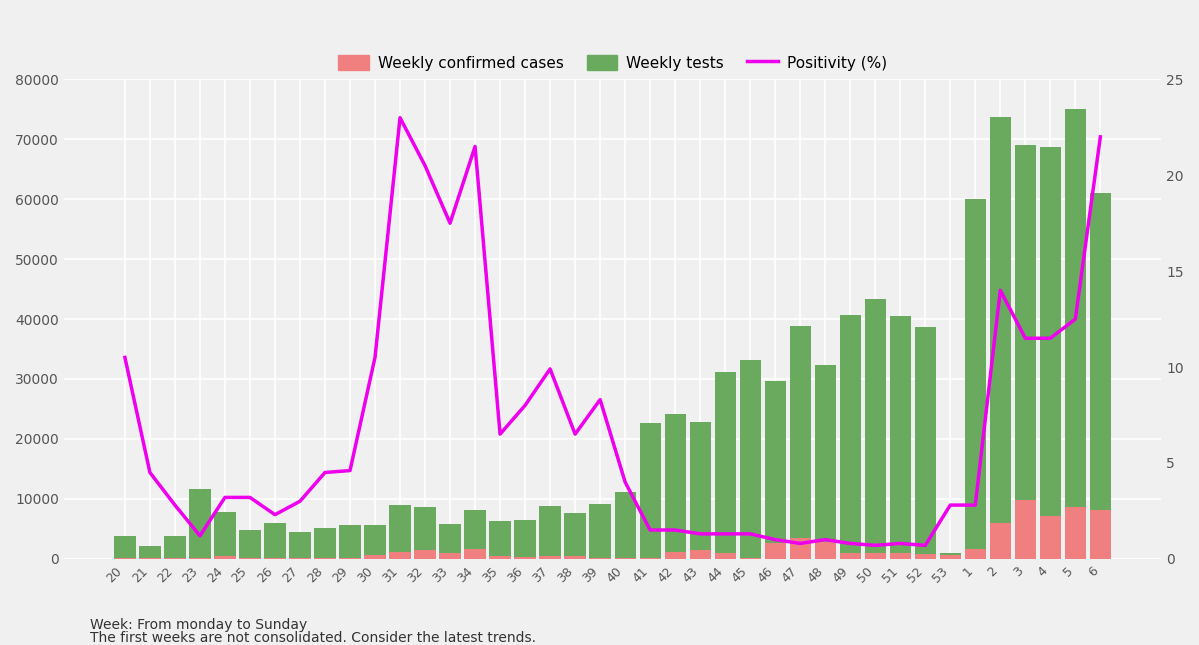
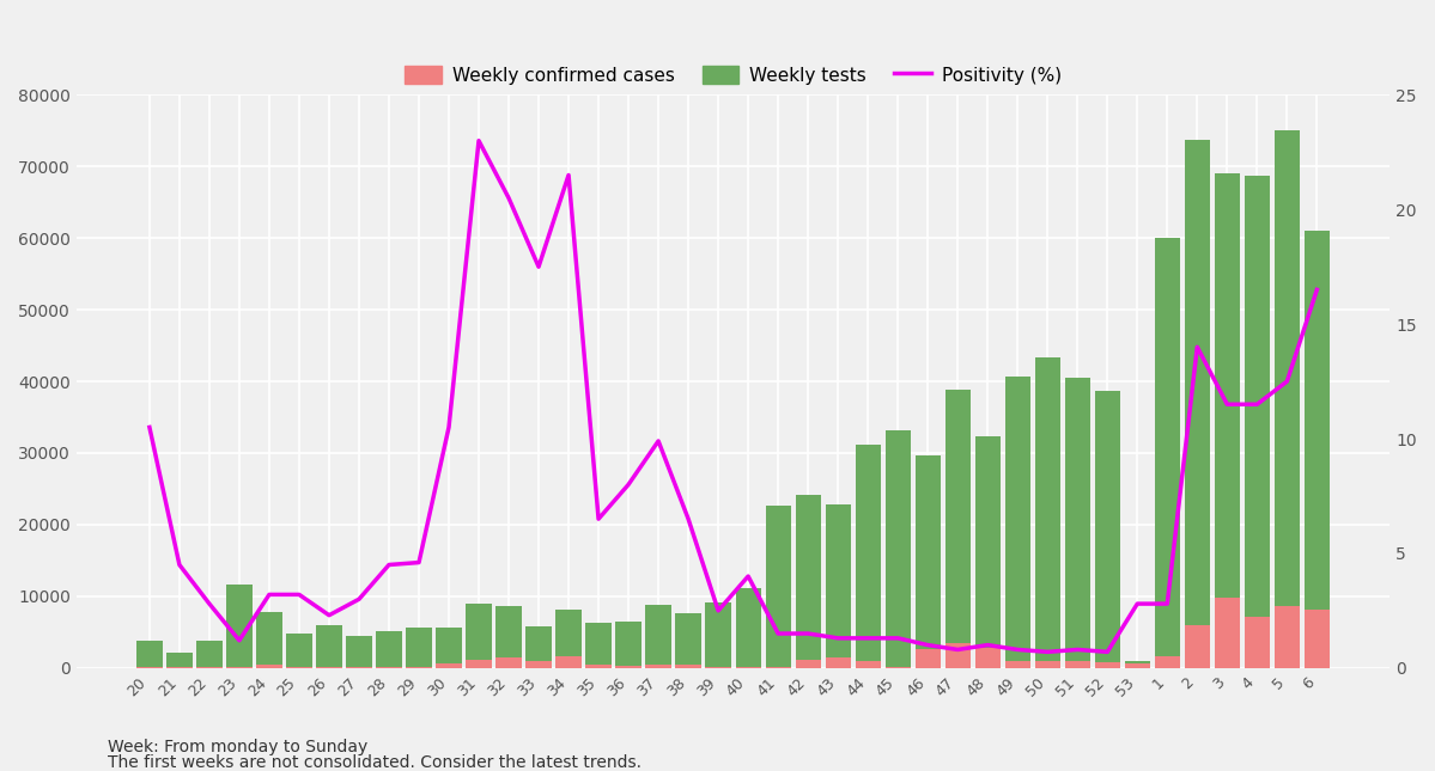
Positivity (%)/39: 8.3 -> 2.5
Positivity (%)/6: 22.0 -> 16.5
